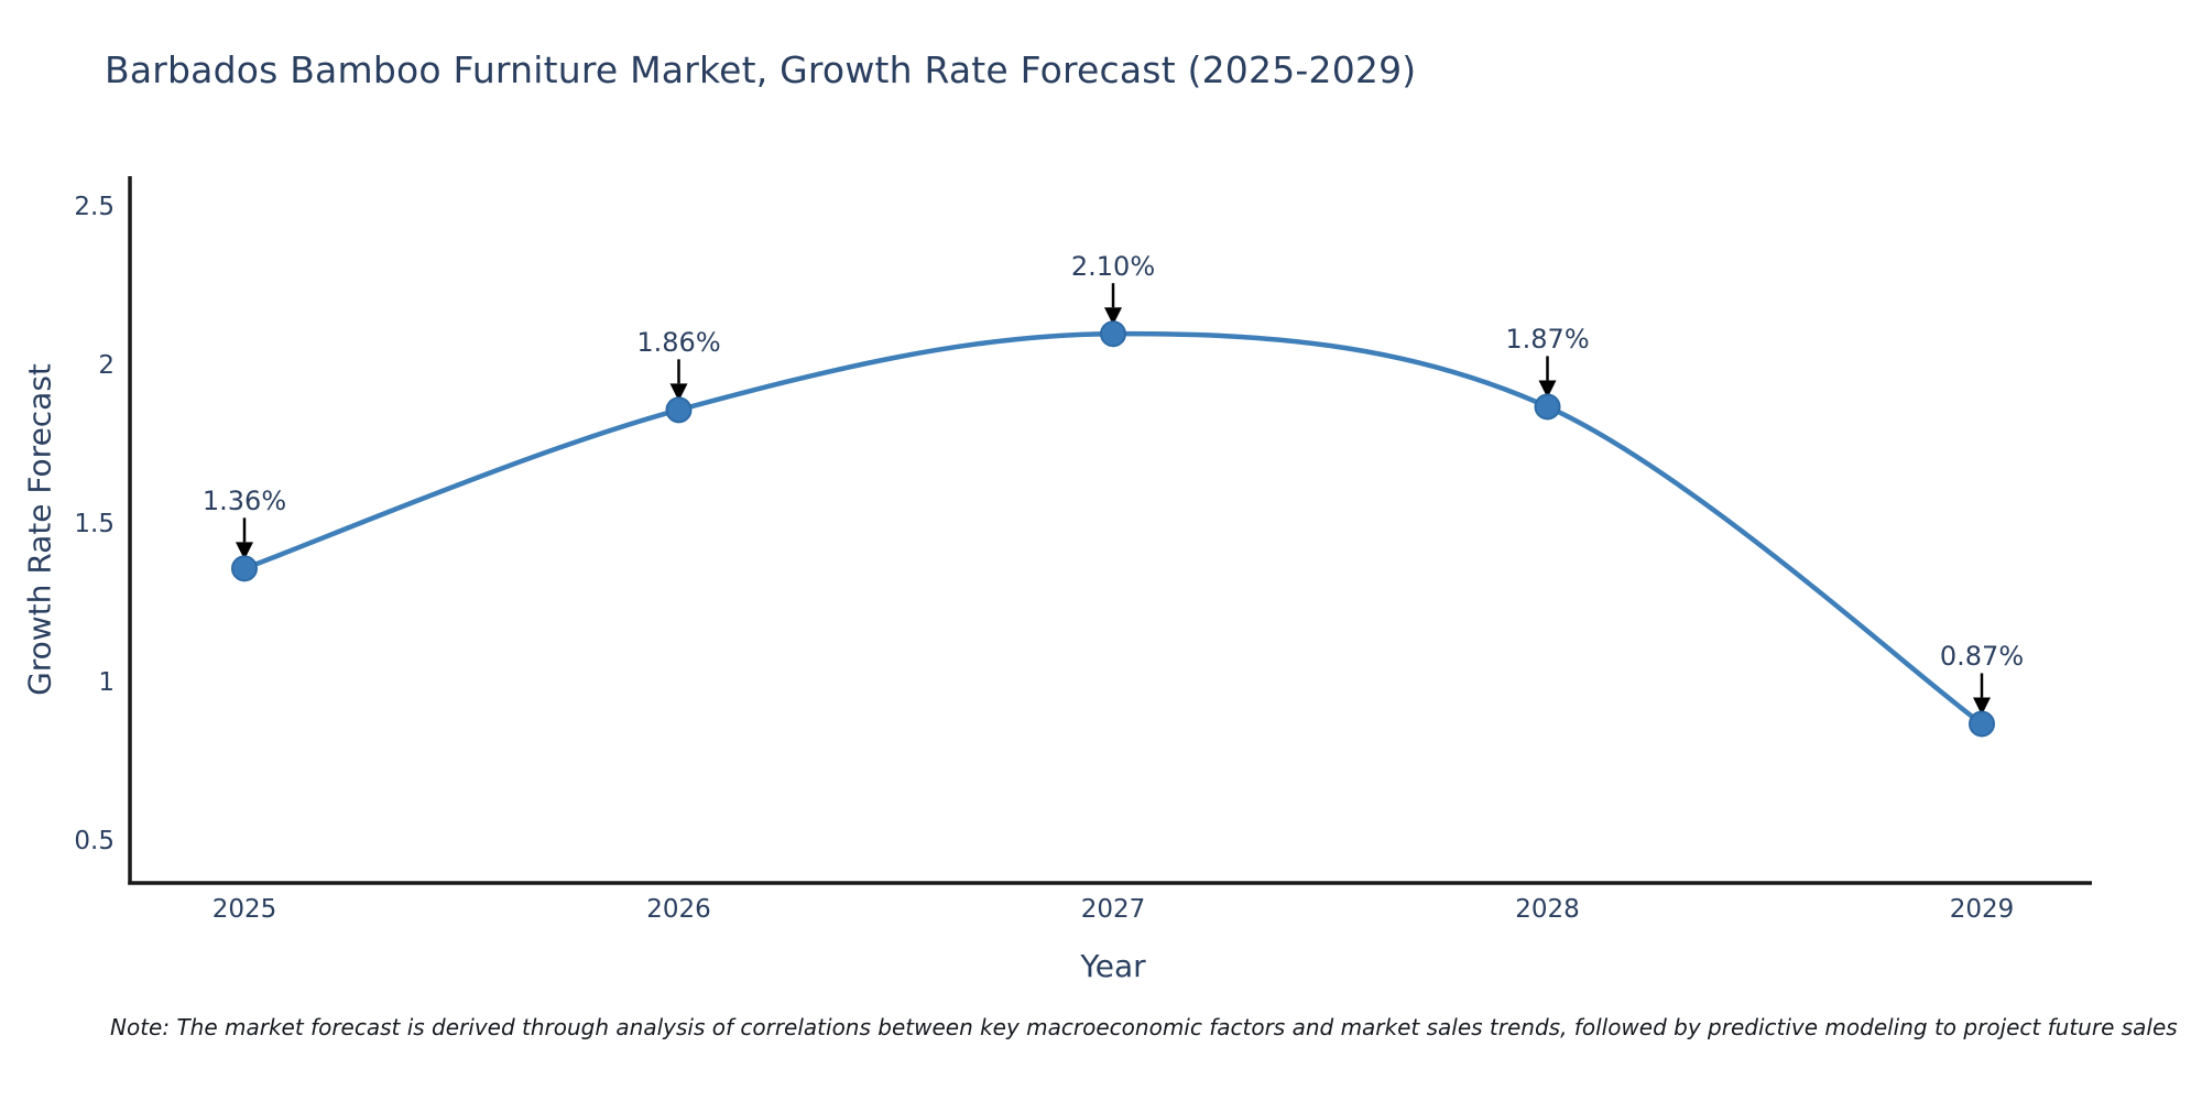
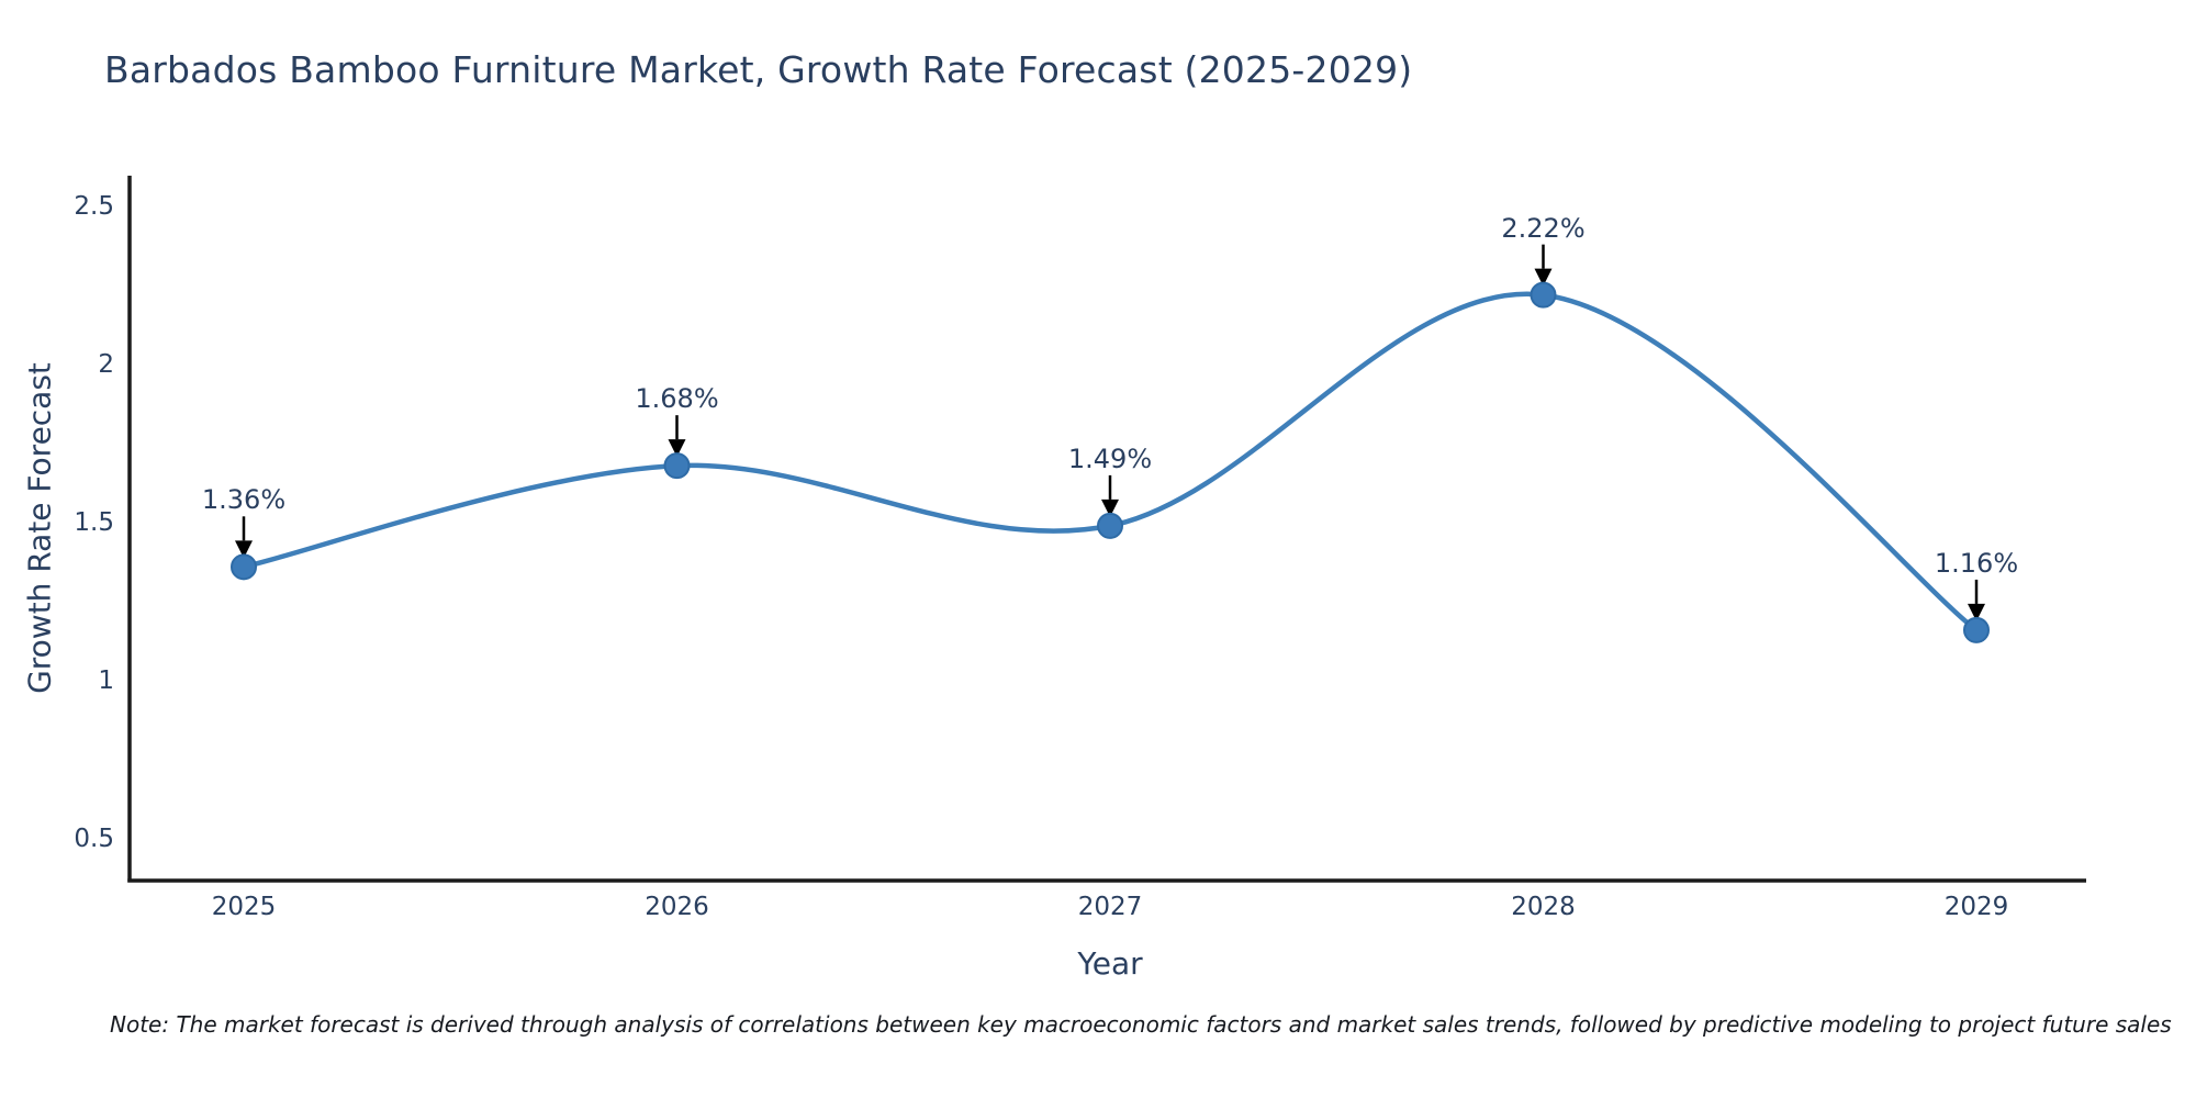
2026: 1.86% -> 1.68%
2027: 2.10% -> 1.49%
2028: 1.87% -> 2.22%
2029: 0.87% -> 1.16%
